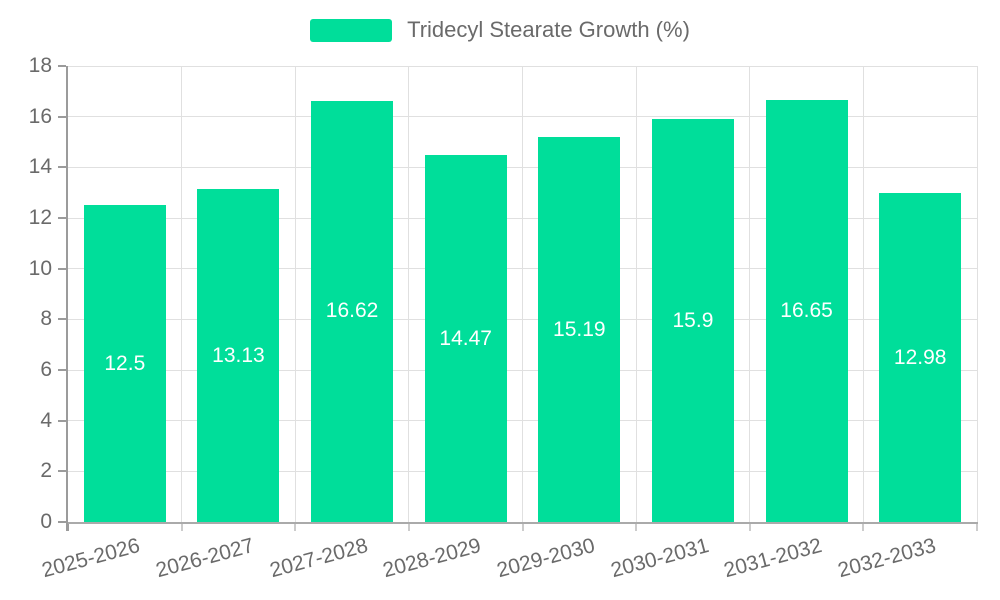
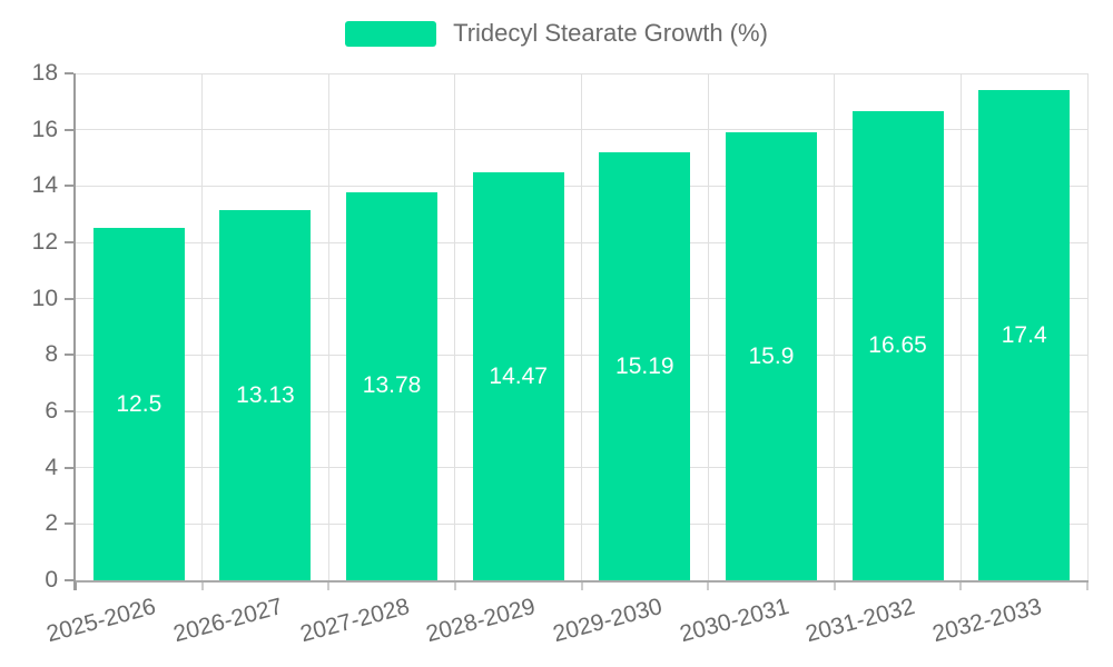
2027-2028: 16.62 -> 13.78
2032-2033: 12.98 -> 17.4
